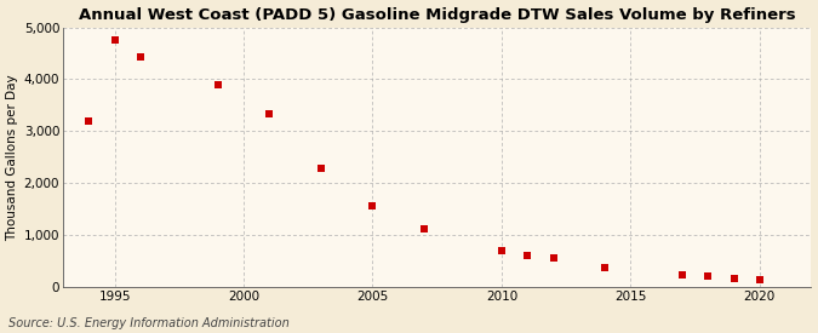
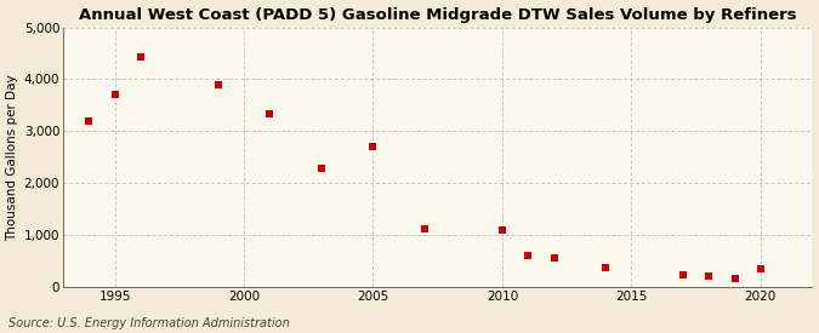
1995: 4,750 -> 3,700
2005: 1,580 -> 2,700
2010: 700 -> 1,100
2020: 150 -> 350
